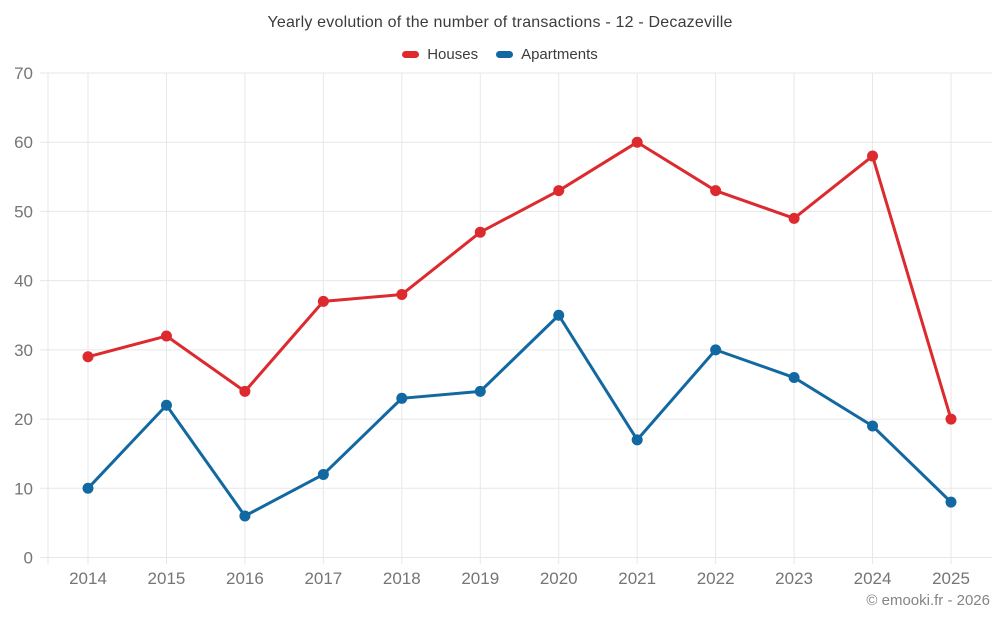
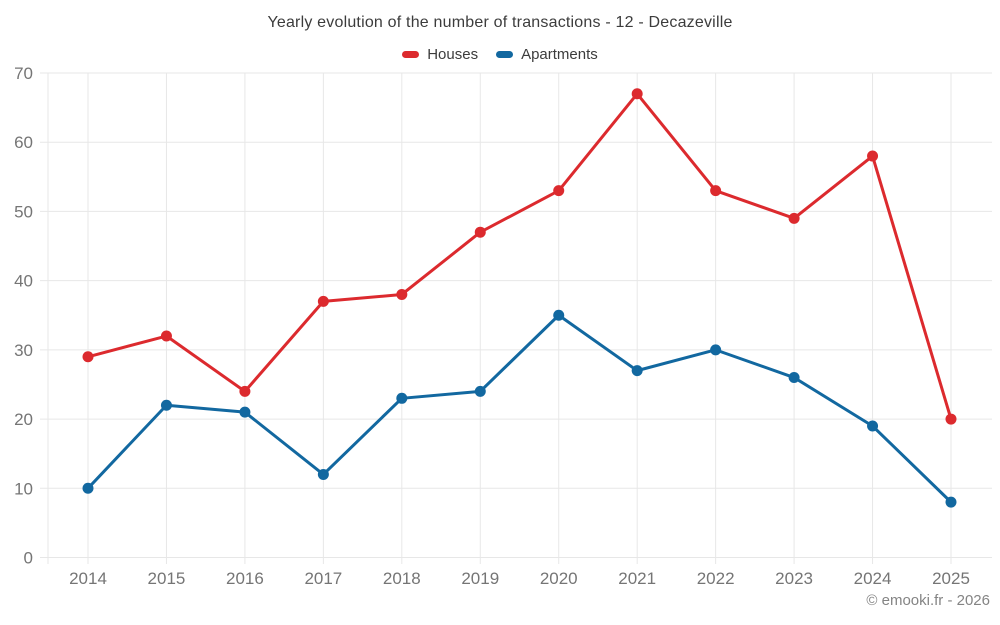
Apartments/2016: 6 -> 21
Houses/2021: 60 -> 67
Apartments/2021: 17 -> 27
